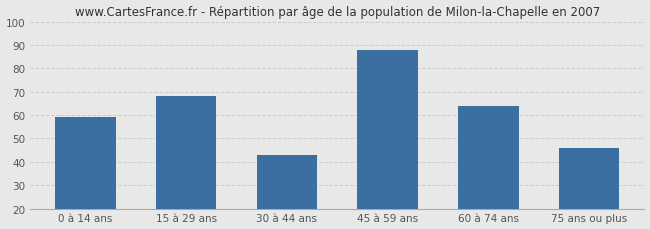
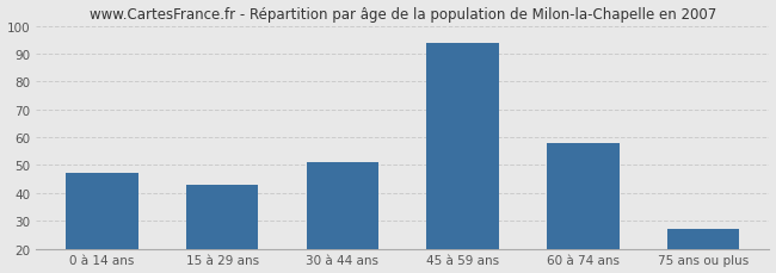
0 à 14 ans: 59 -> 47
15 à 29 ans: 68 -> 43
30 à 44 ans: 43 -> 51
45 à 59 ans: 88 -> 94
60 à 74 ans: 64 -> 58
75 ans ou plus: 46 -> 27
